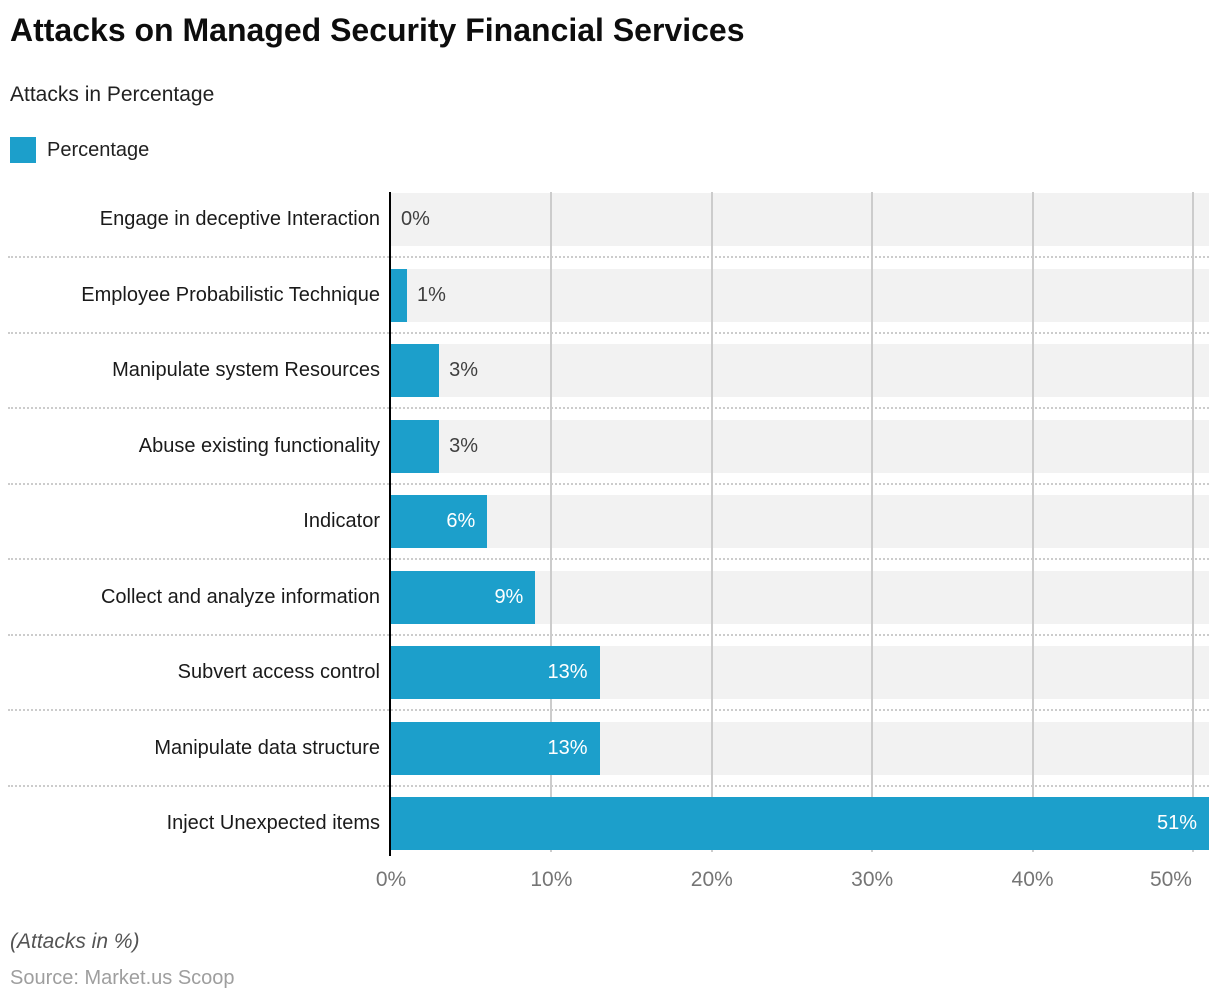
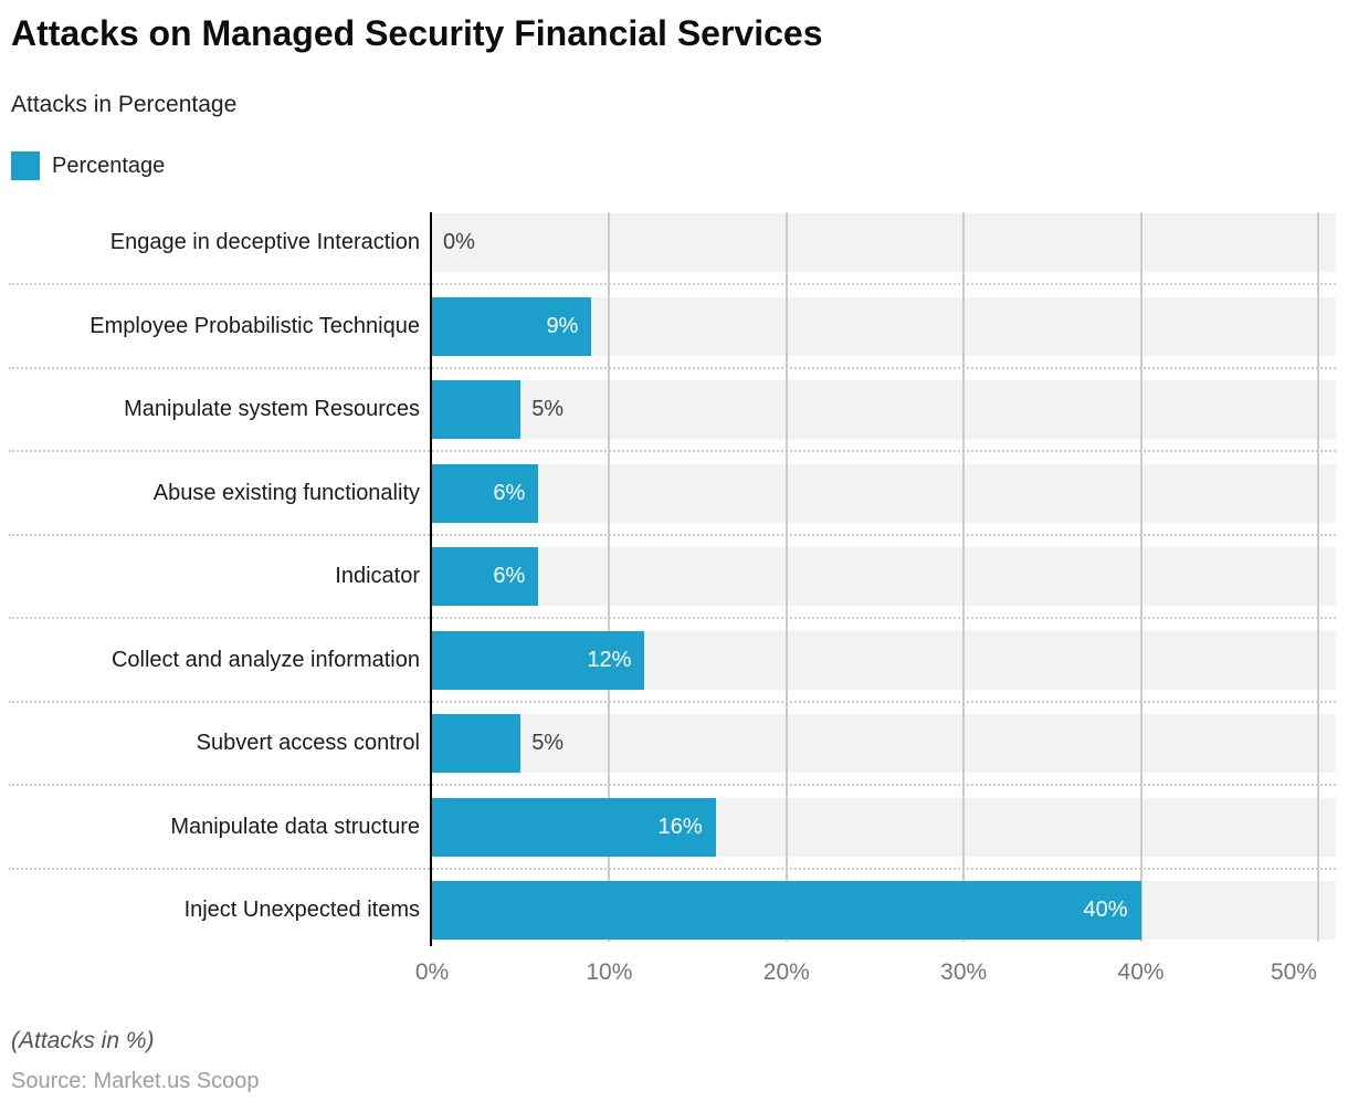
Employee Probabilistic Technique: 1% -> 9%
Manipulate system Resources: 3% -> 5%
Abuse existing functionality: 3% -> 6%
Collect and analyze information: 9% -> 12%
Subvert access control: 13% -> 5%
Manipulate data structure: 13% -> 16%
Inject Unexpected items: 51% -> 40%
